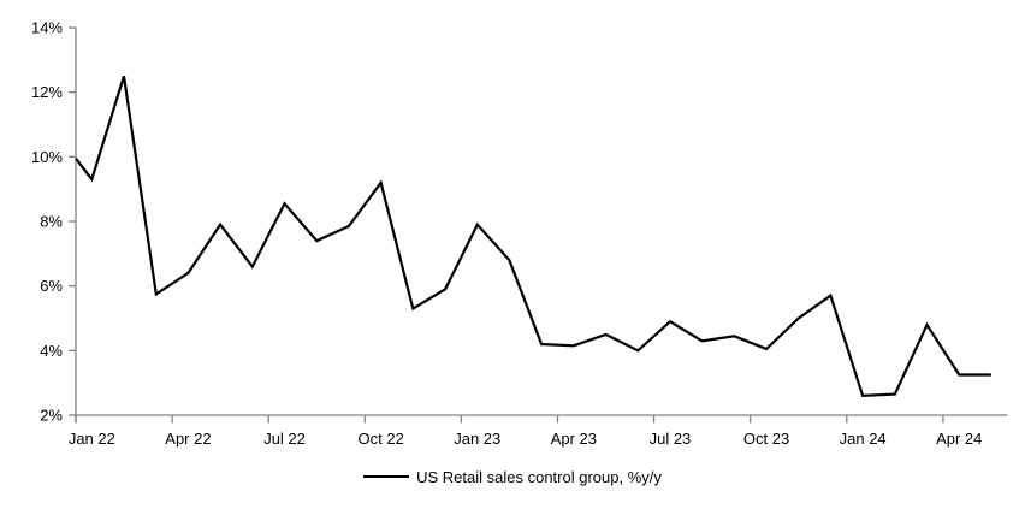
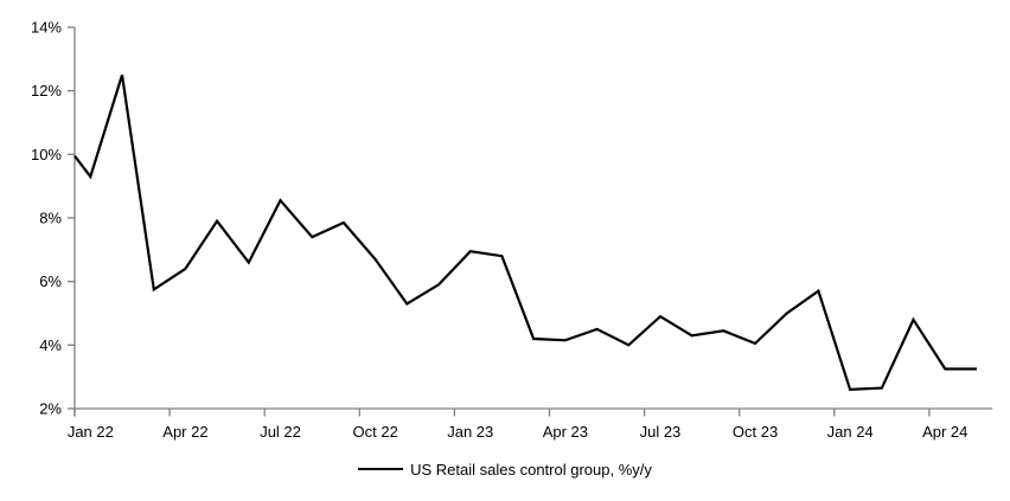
Oct 22: 9.2% -> 6.7%
Jan 23: 7.9% -> 7.0%
